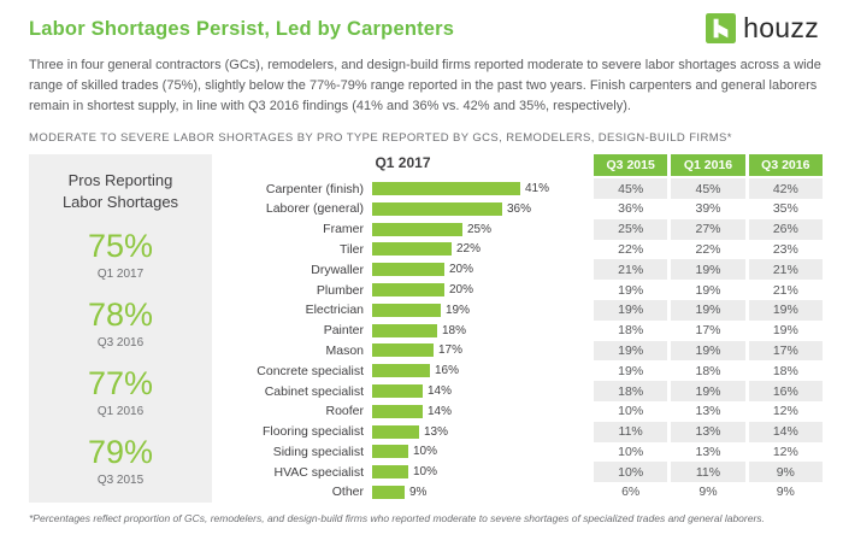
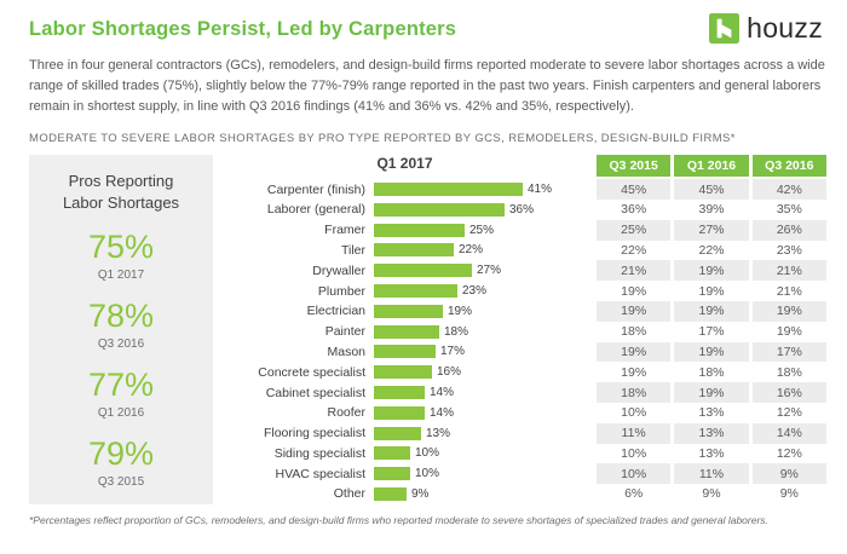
Drywaller: 20% -> 27%
Plumber: 20% -> 23%
